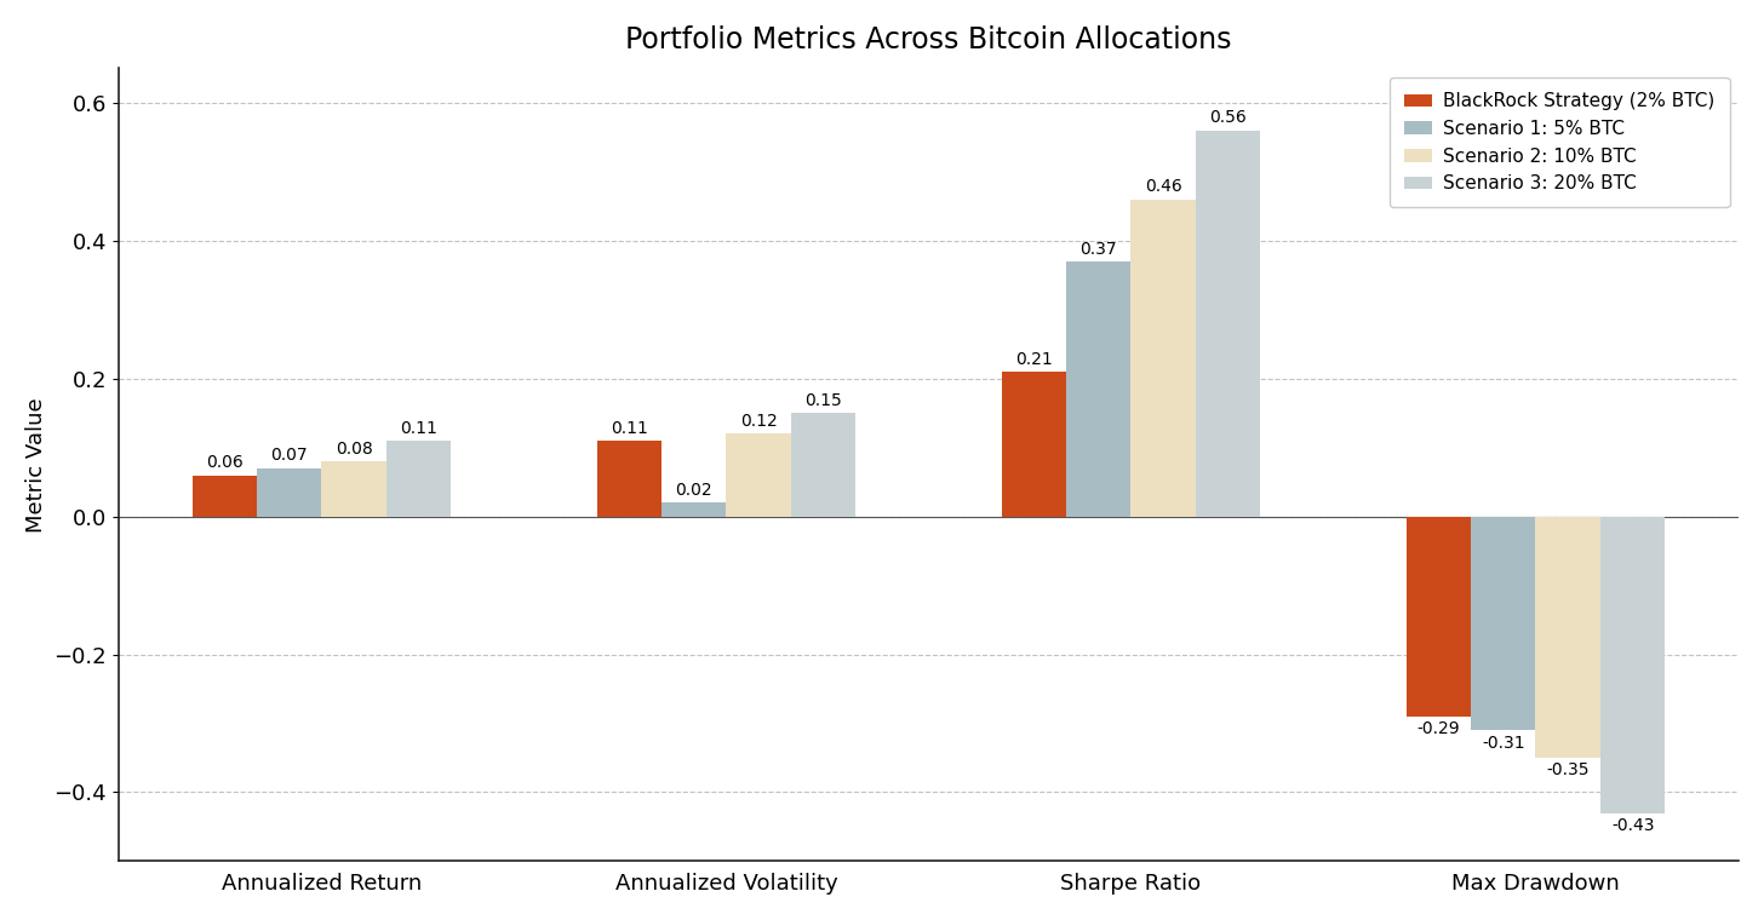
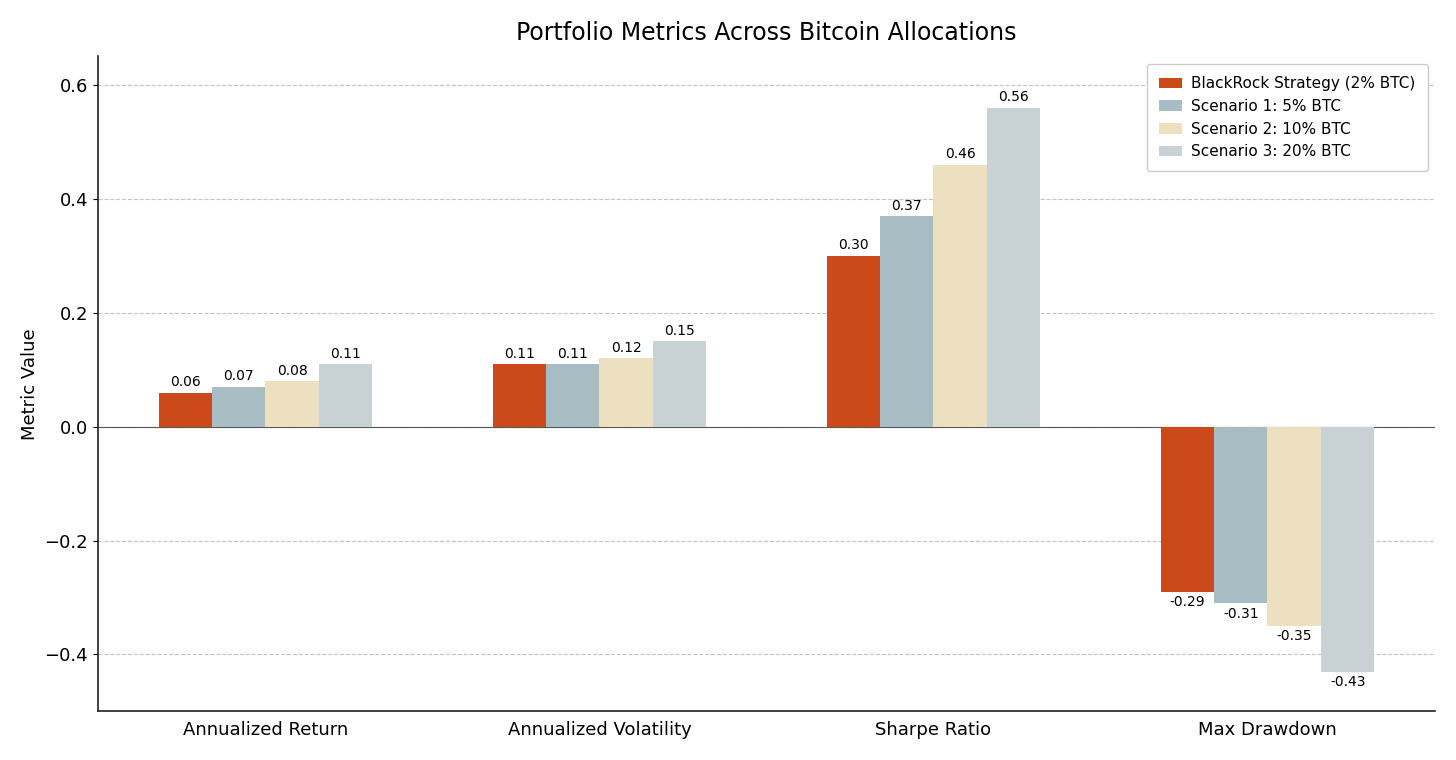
Scenario 1: 5% BTC/Annualized Volatility: 0.02 -> 0.11
BlackRock Strategy (2% BTC)/Sharpe Ratio: 0.21 -> 0.30
